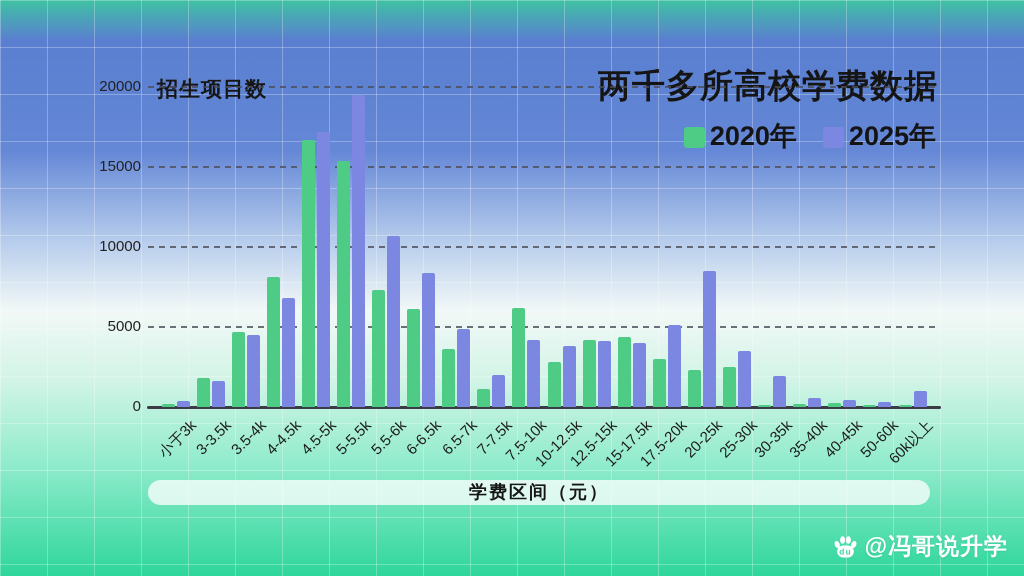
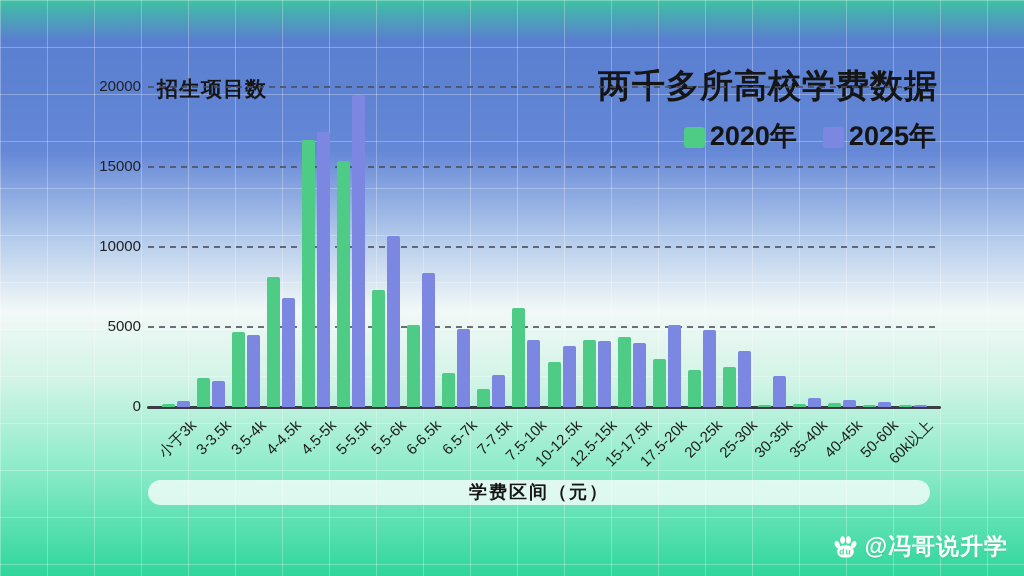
2020年/6-6.5k: 6100 -> 5100
2020年/6.5-7k: 3600 -> 2100
2025年/20-25k: 8500 -> 4800
2025年/60k以上: 1000 -> 100
